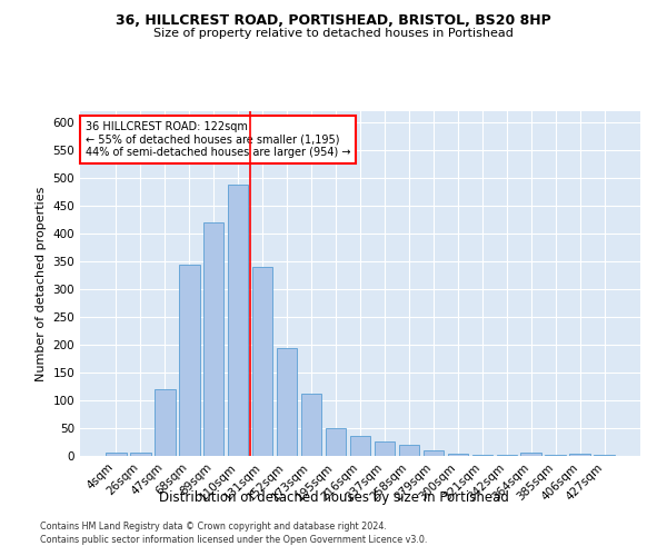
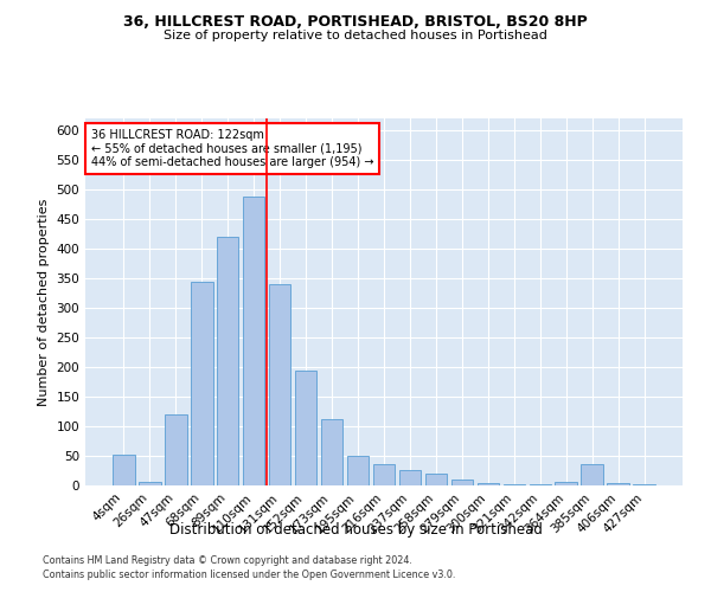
4sqm: 6 -> 52
385sqm: 2 -> 36
